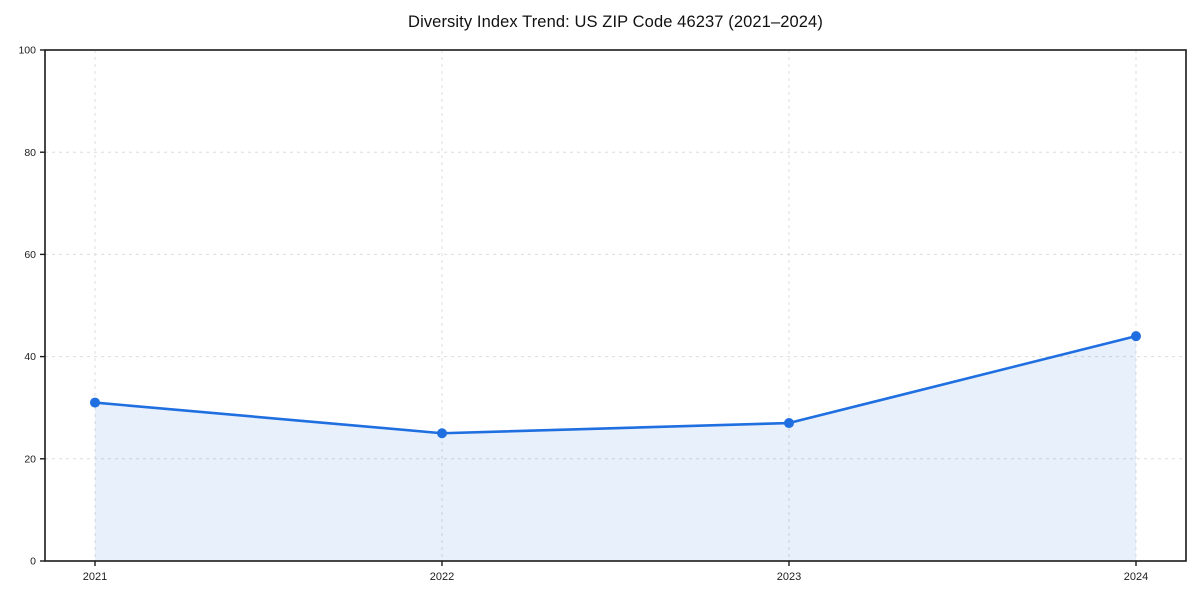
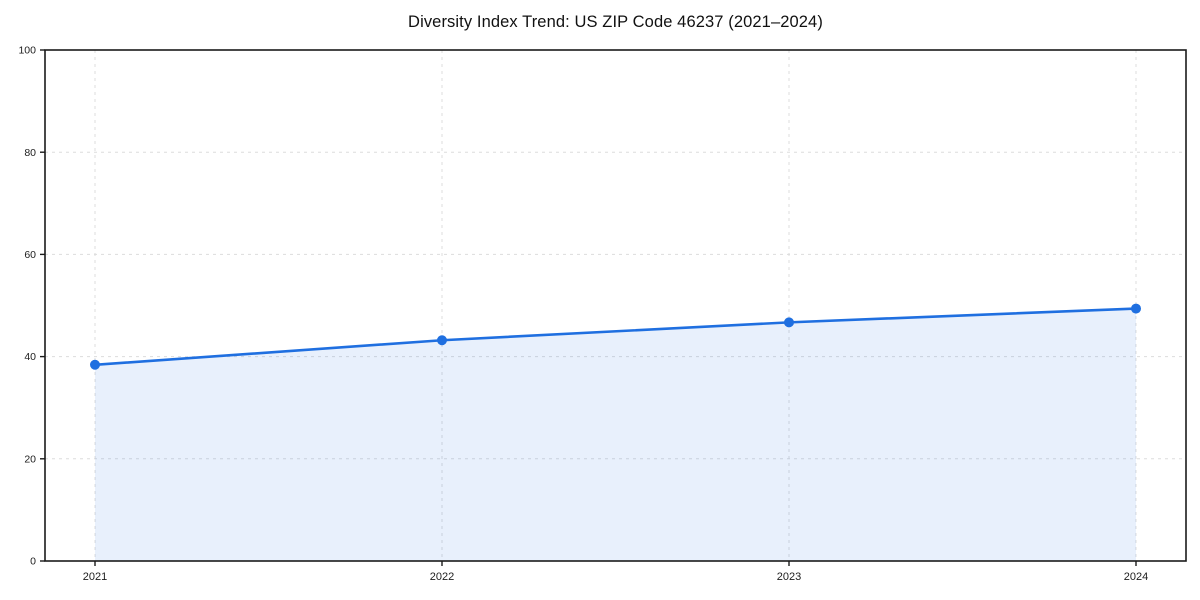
2021: 31 -> 38
2022: 25 -> 43
2023: 27 -> 47
2024: 44 -> 49
